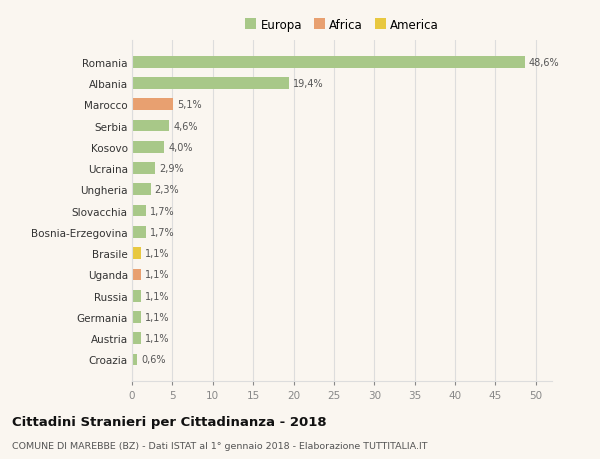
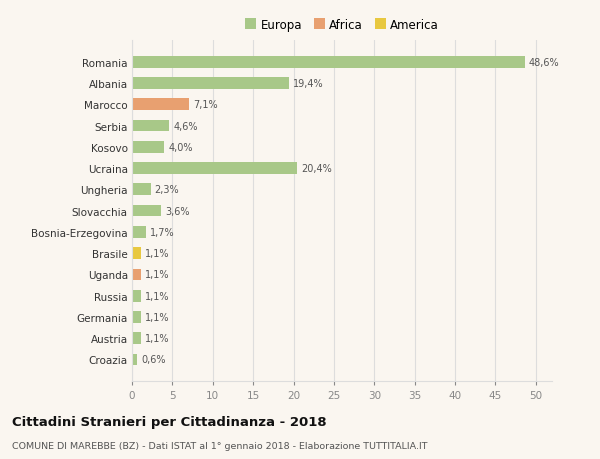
Marocco: 5,1% -> 7,1%
Ucraina: 2,9% -> 20,4%
Slovacchia: 1,7% -> 3,6%
